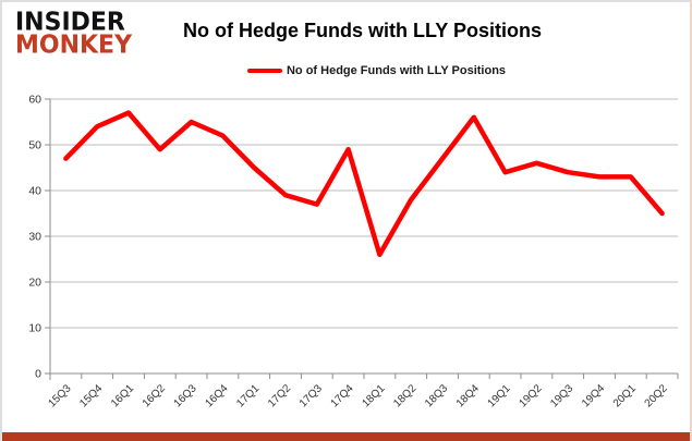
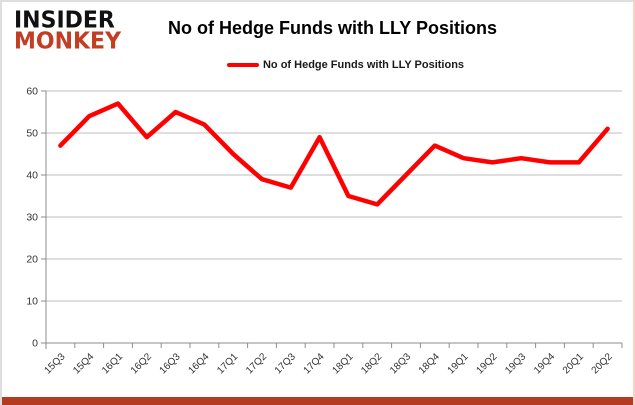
18Q1: 26 -> 35
18Q2: 38 -> 33
18Q3: 47 -> 40
18Q4: 56 -> 47
19Q2: 46 -> 43
20Q2: 35 -> 51
